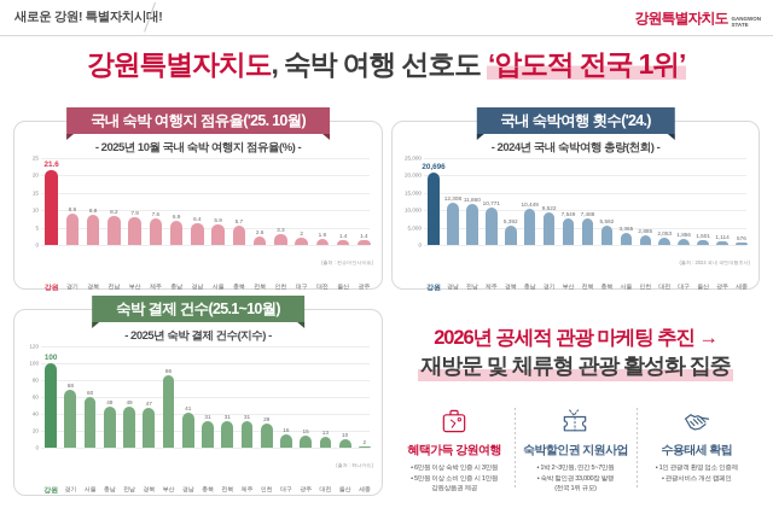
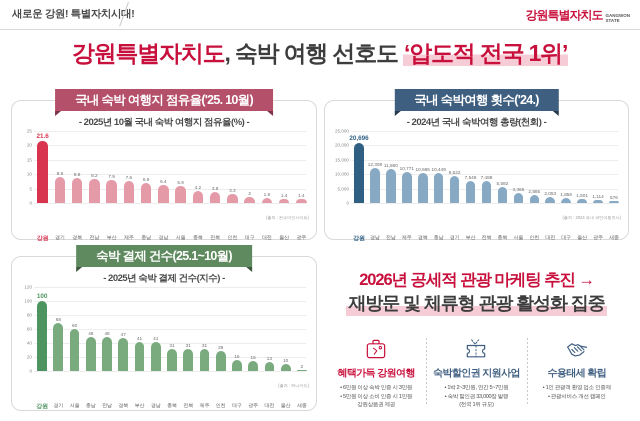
국내 숙박 여행지 점유율('25. 10월)/충북: 5.7 -> 4.2
국내 숙박 여행지 점유율('25. 10월)/전북: 2.6 -> 3.8
국내 숙박여행 횟수('24.)/경북: 5,392 -> 10,585
숙박 결제 건수(25.1~10월)/부산: 86 -> 41
